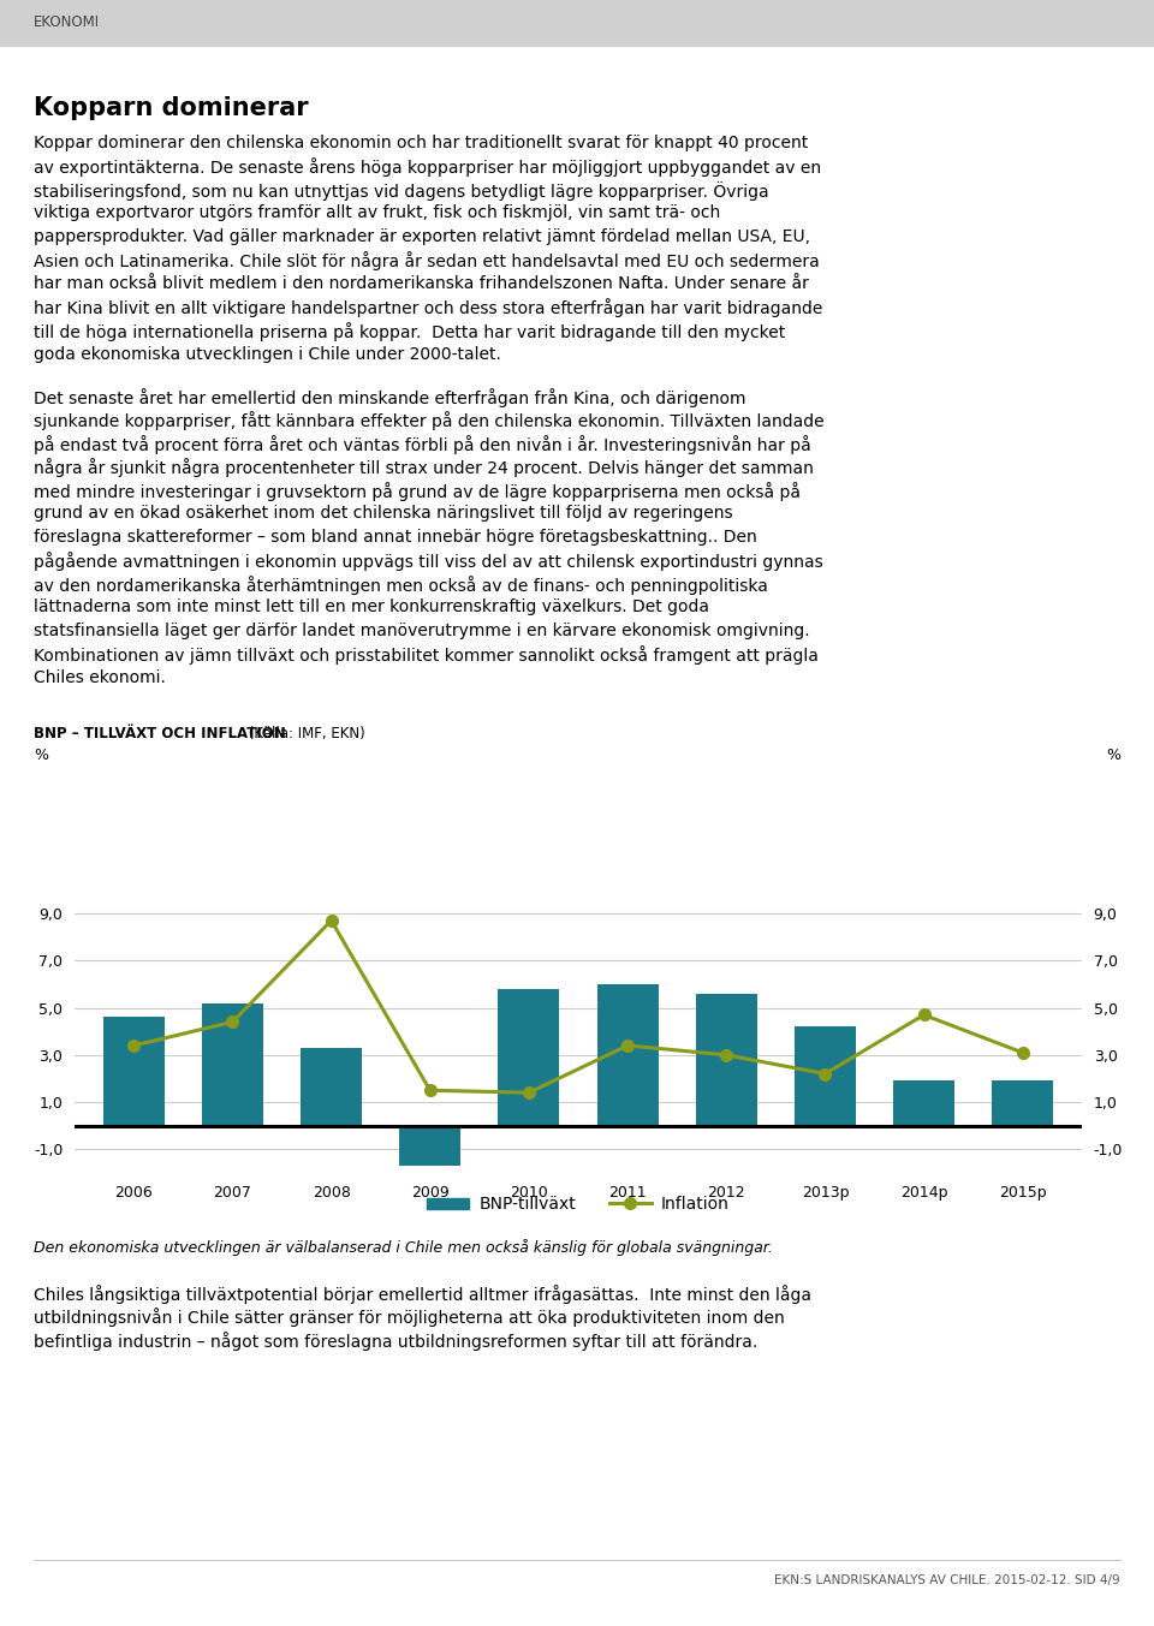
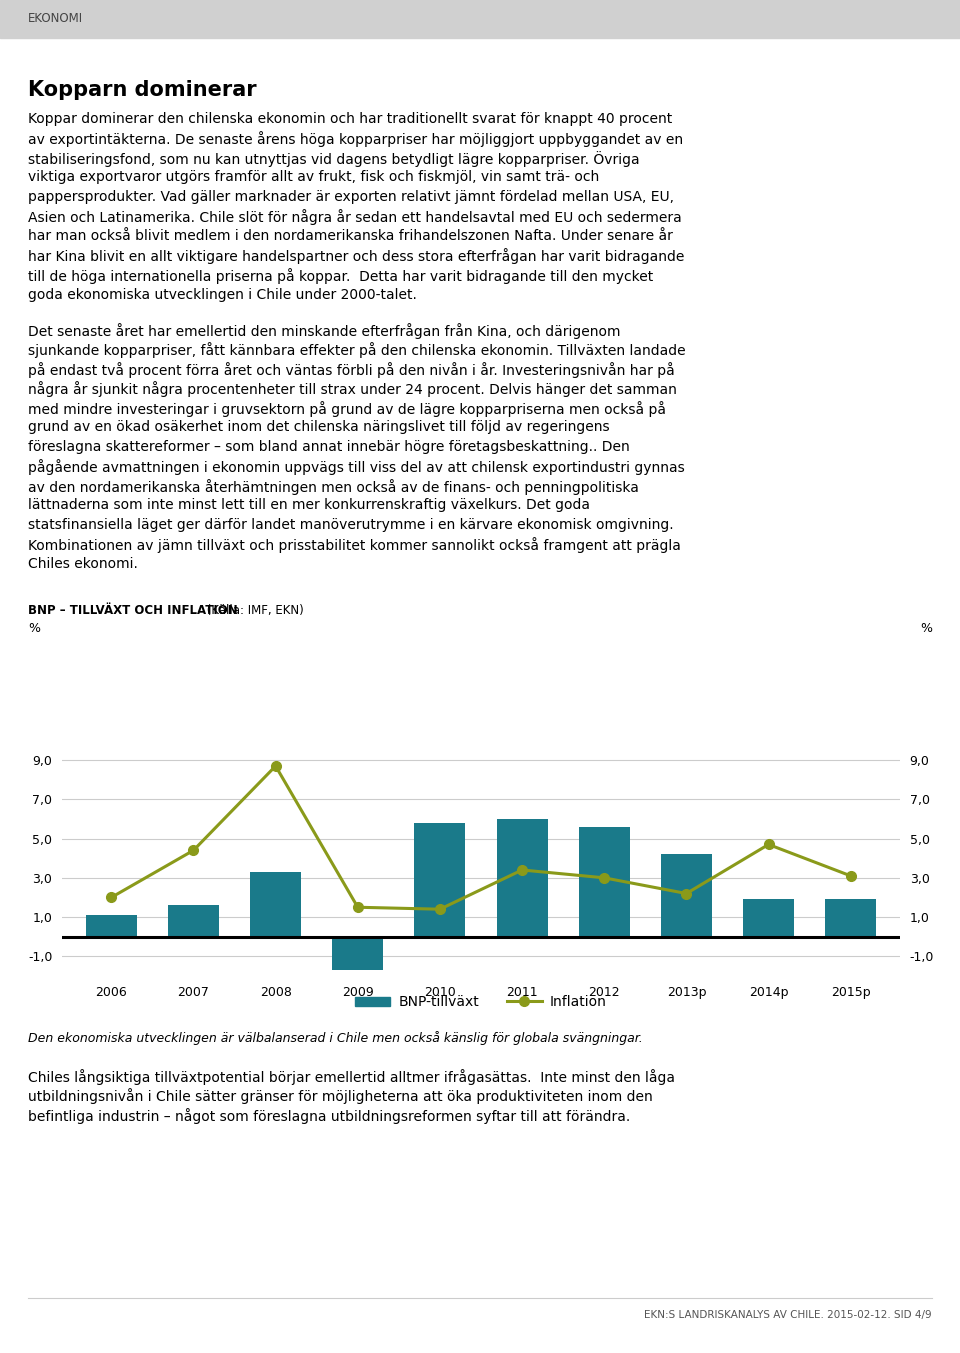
BNP-tillväxt/2006: 4,6 -> 1,1
Inflation/2006: 3,4 -> 2,0
BNP-tillväxt/2007: 5,2 -> 1,6
